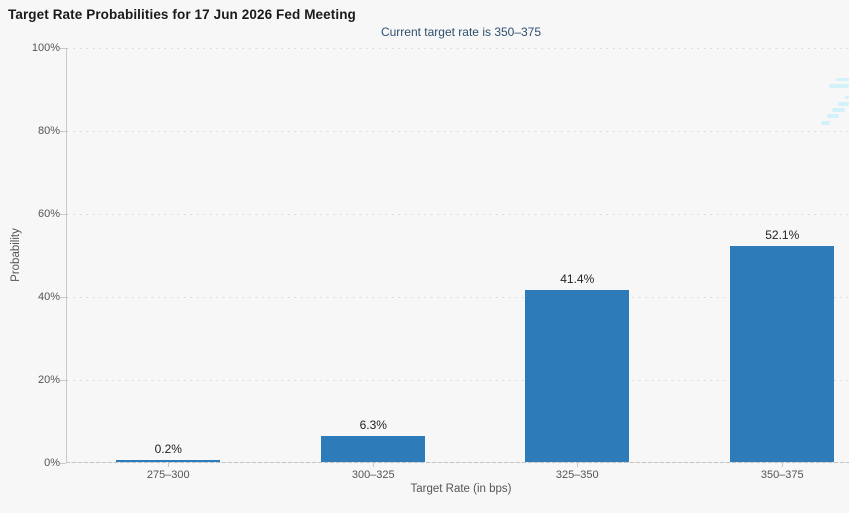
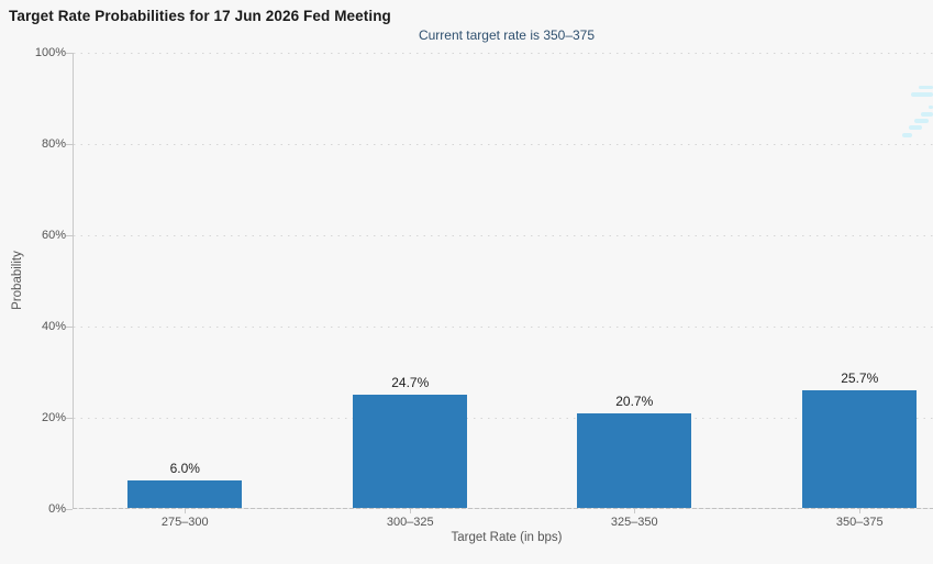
275–300: 0.2% -> 6.0%
300–325: 6.3% -> 24.7%
325–350: 41.4% -> 20.7%
350–375: 52.1% -> 25.7%
